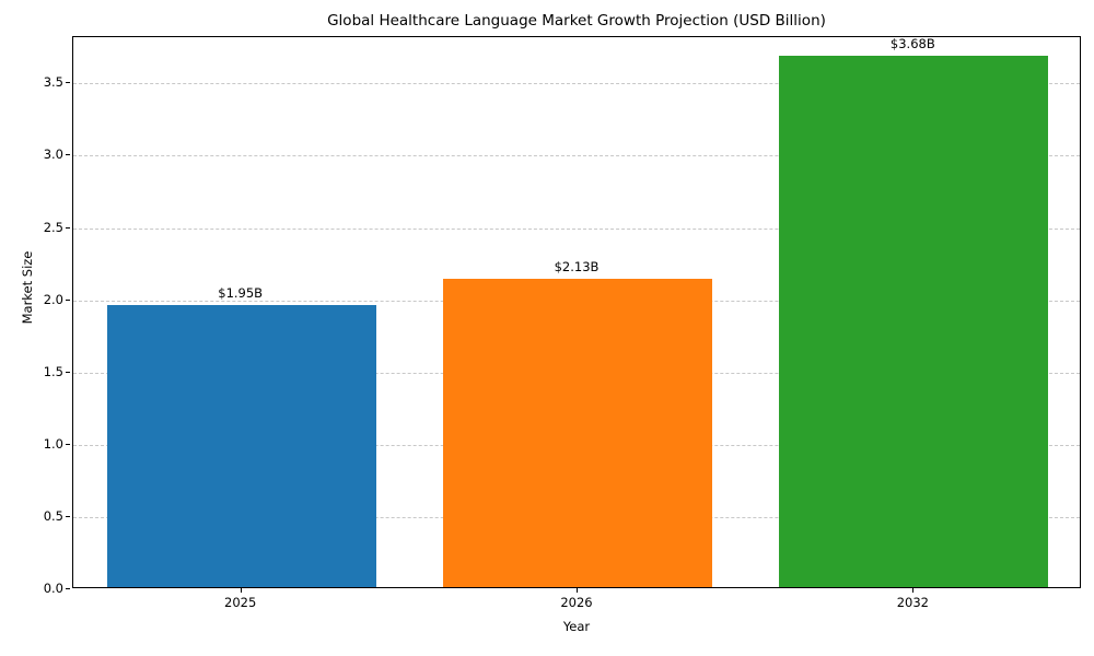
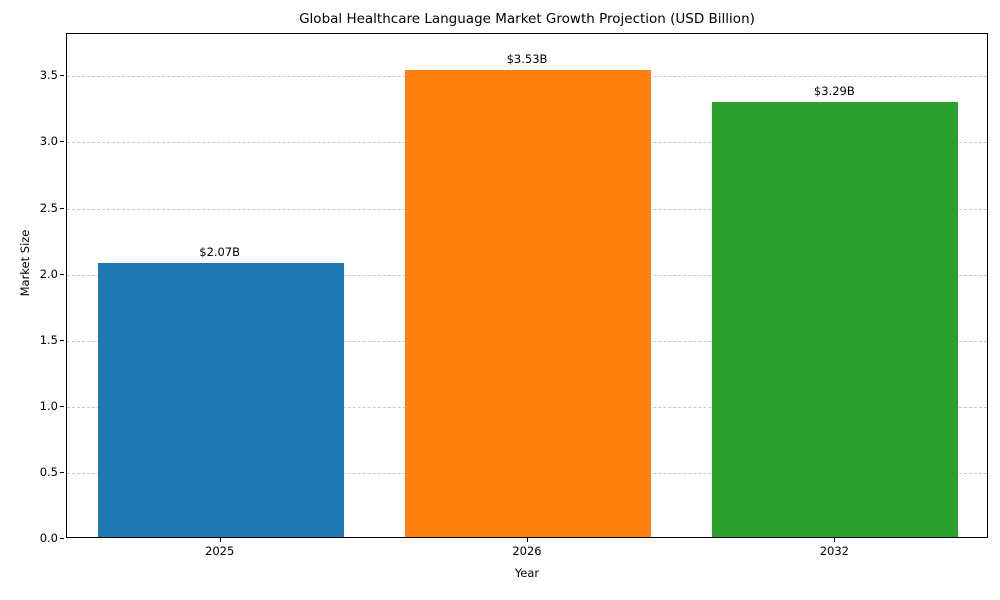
2025: $1.95B -> $2.07B
2026: $2.13B -> $3.53B
2032: $3.68B -> $3.29B
